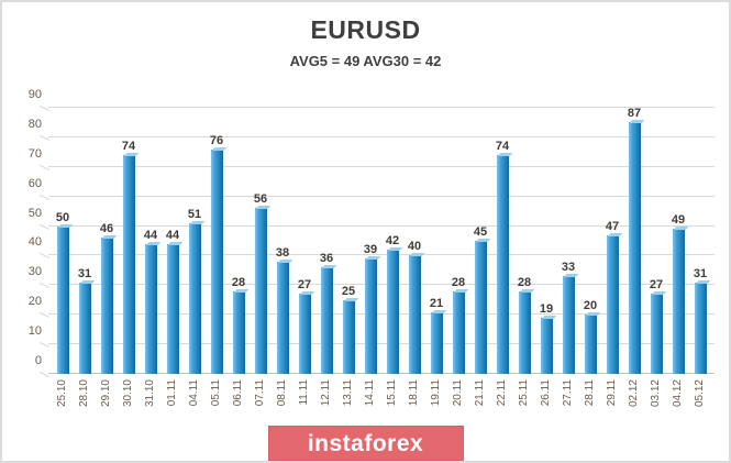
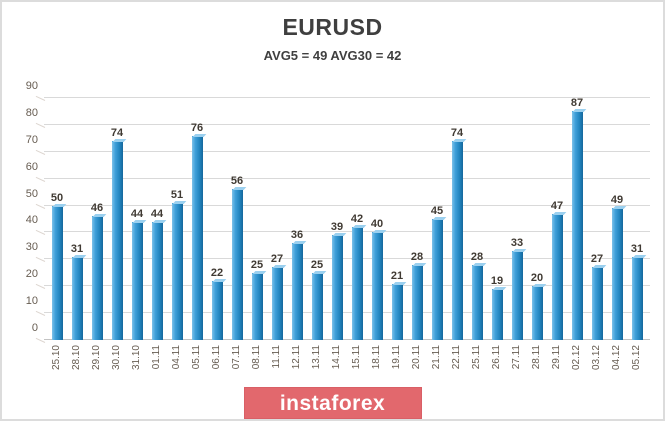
06.11: 28 -> 22
08.11: 38 -> 25
